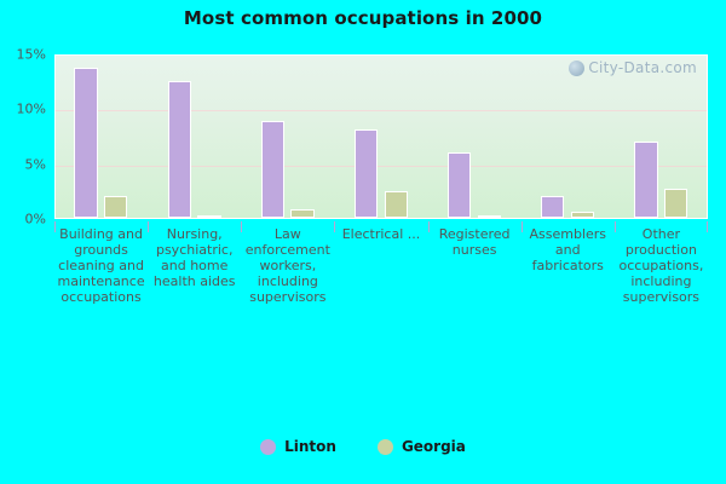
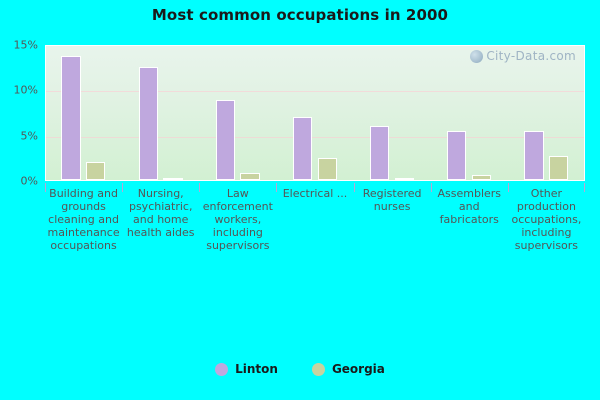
Linton/Electrical ...: 8% -> 7%
Linton/Assemblers and fabricators: 2% -> 5%
Linton/Other production occupations, including supervisors: 7% -> 5%
